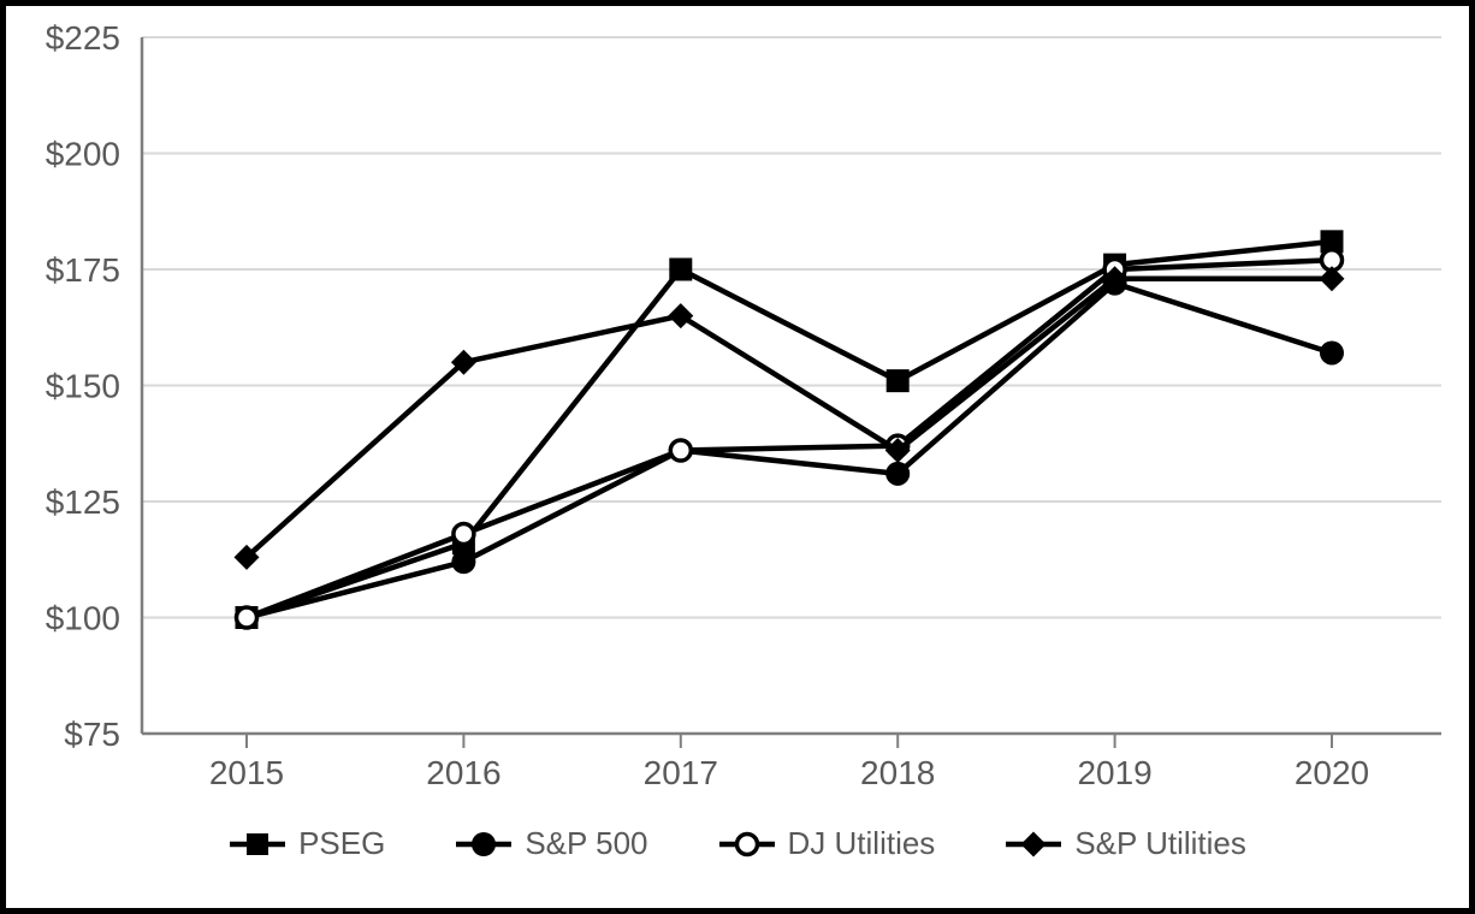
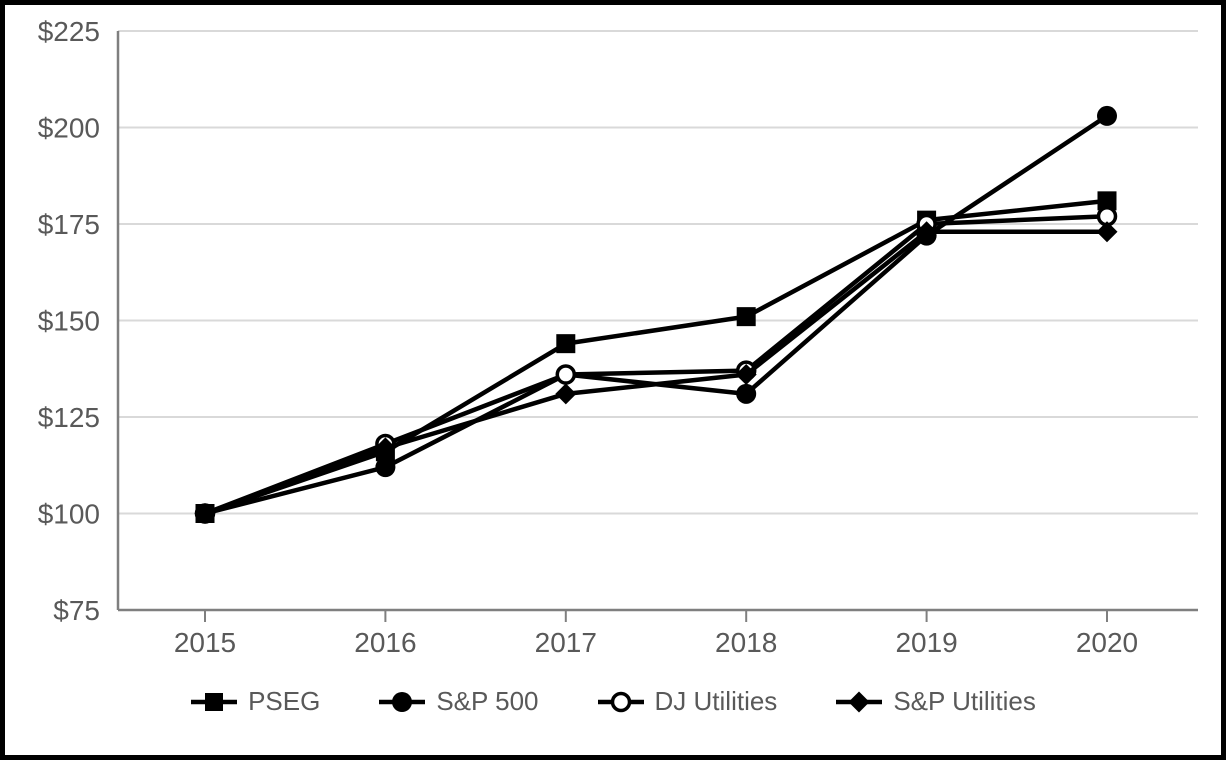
S&P Utilities/2015: $113 -> $100
S&P Utilities/2016: $155 -> $117
PSEG/2017: $175 -> $144
S&P Utilities/2017: $165 -> $131
S&P 500/2020: $157 -> $203
